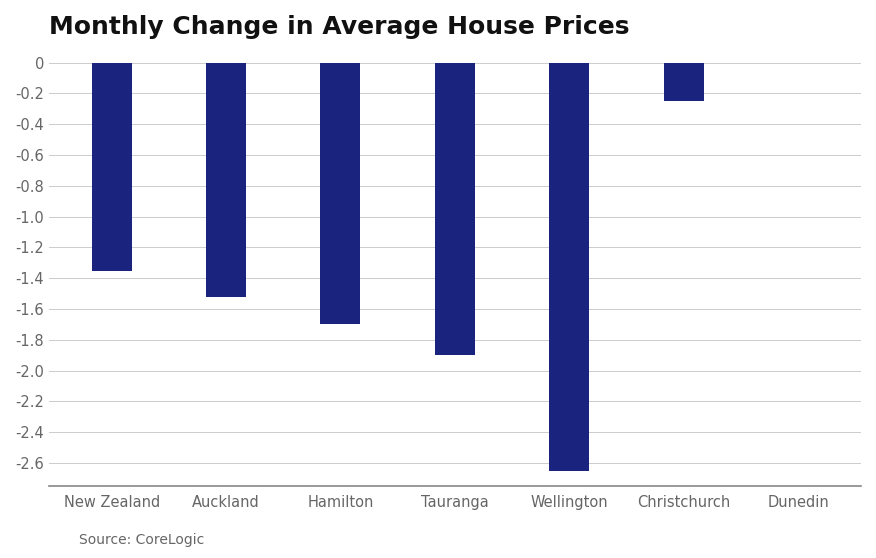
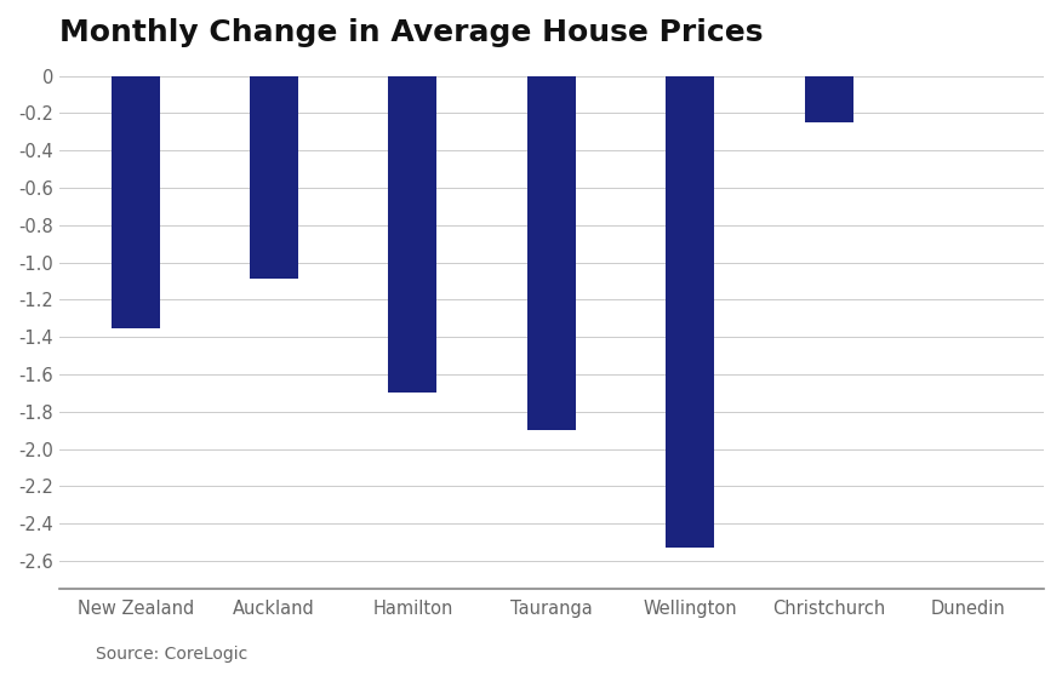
Auckland: -1.52 -> -1.09
Wellington: -2.65 -> -2.53
